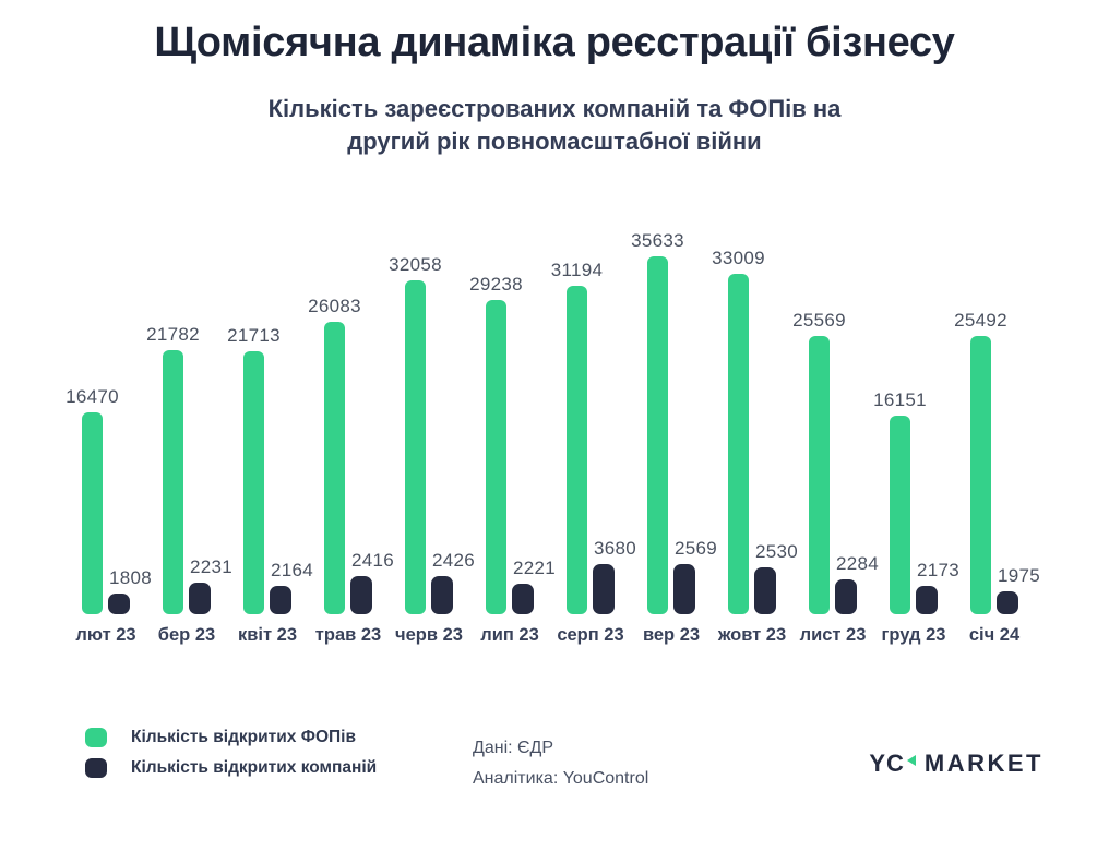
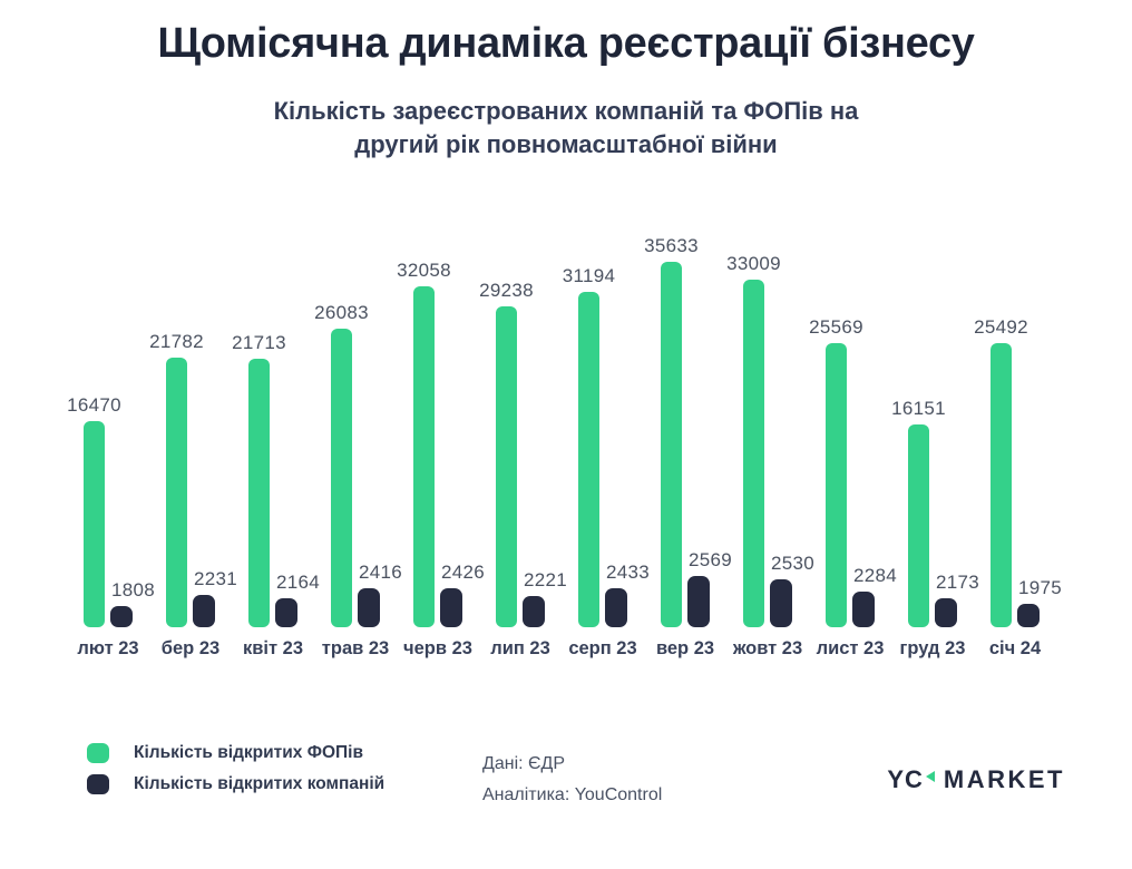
Кількість відкритих компаній/серп 23: 3680 -> 2433
